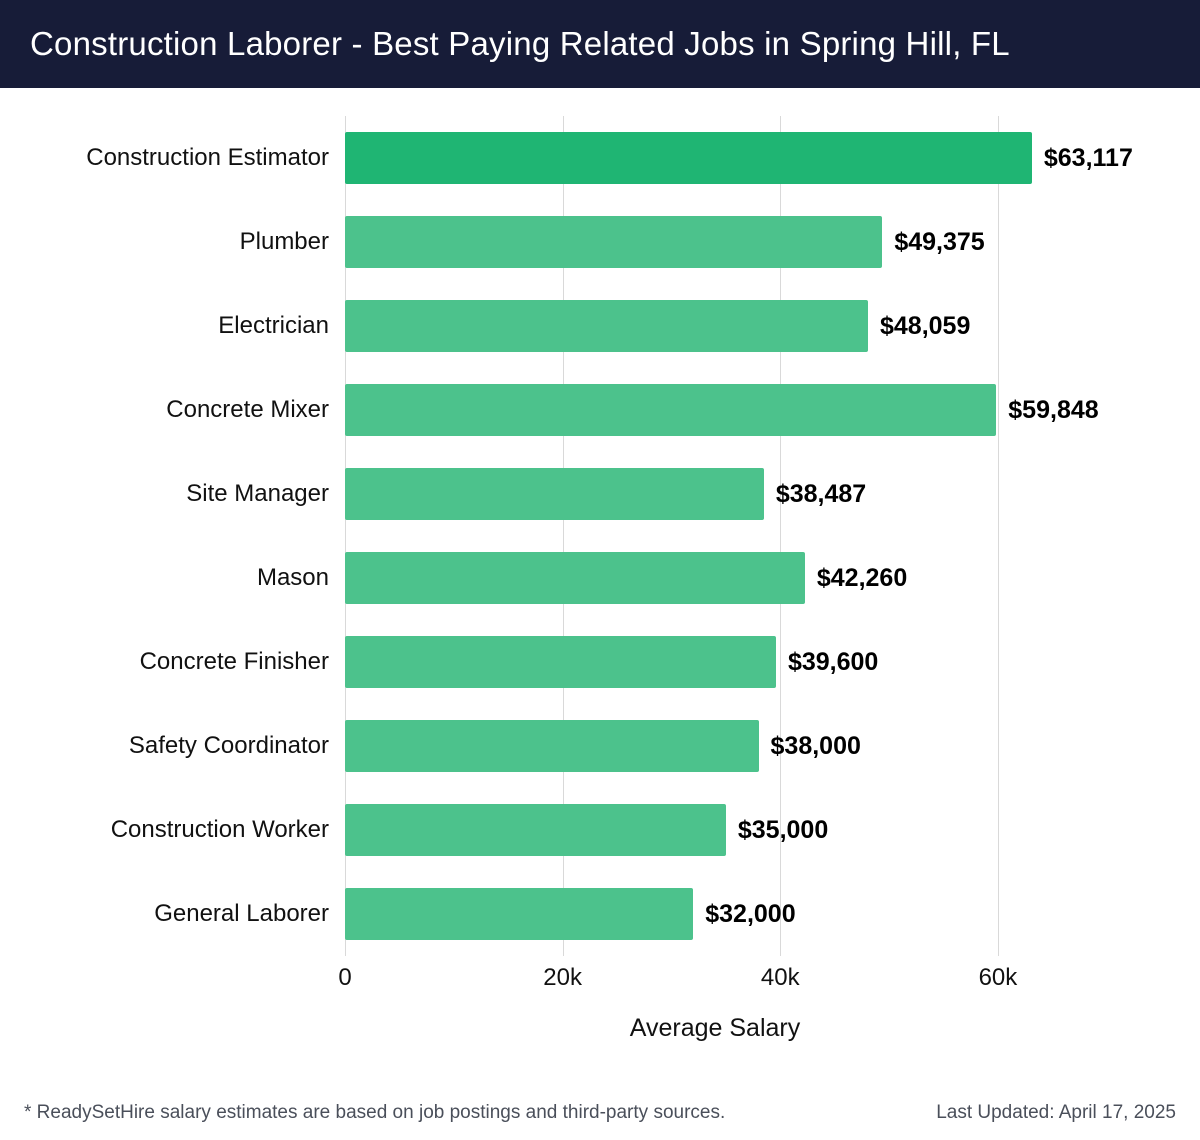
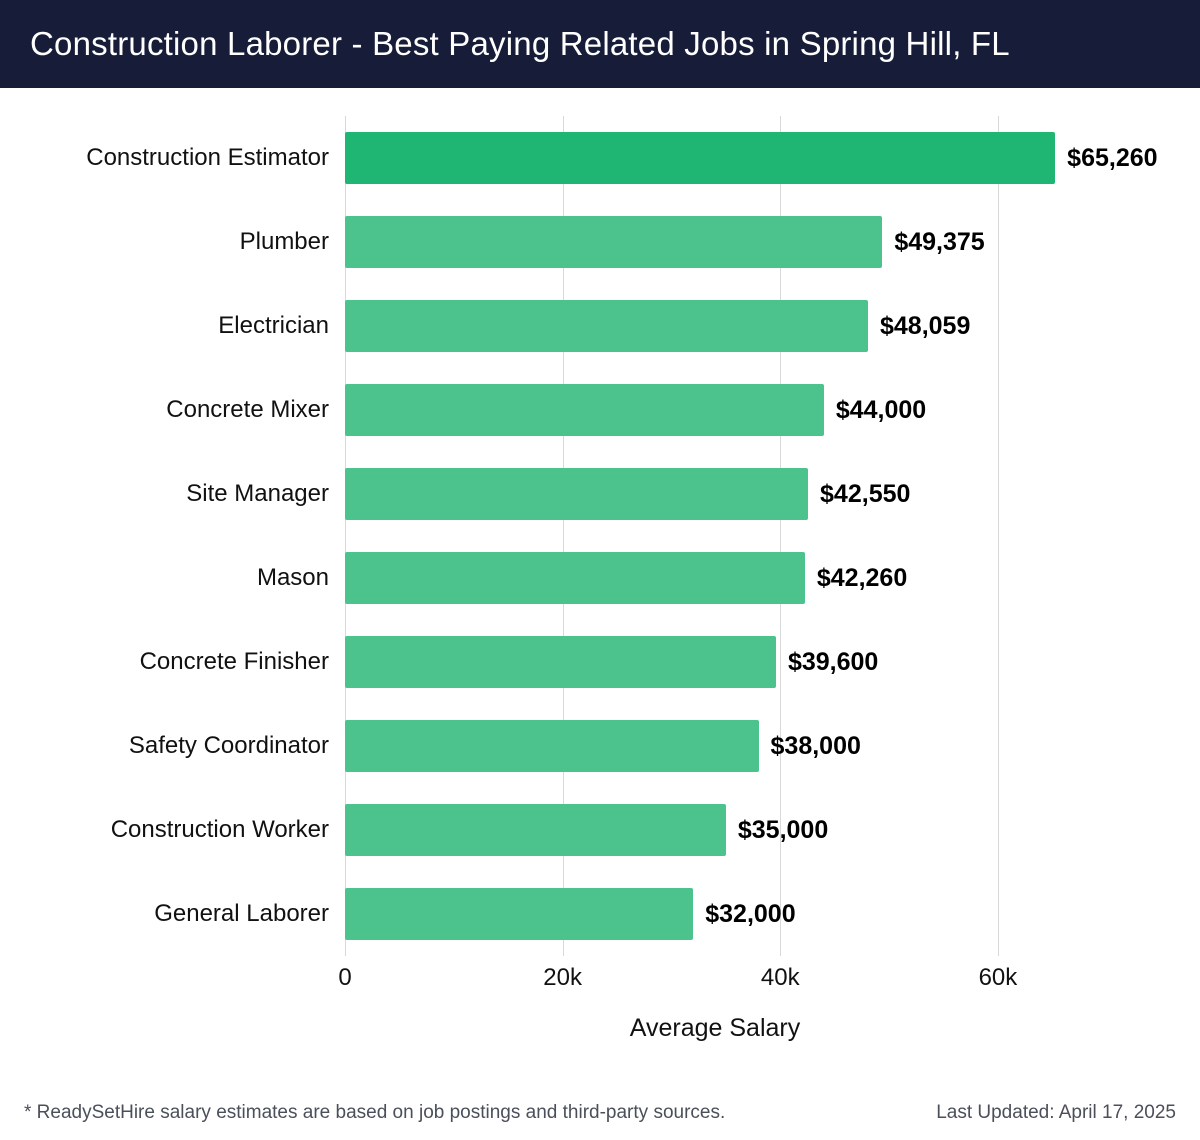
Construction Estimator: $63,117 -> $65,260
Concrete Mixer: $59,848 -> $44,000
Site Manager: $38,487 -> $42,550
